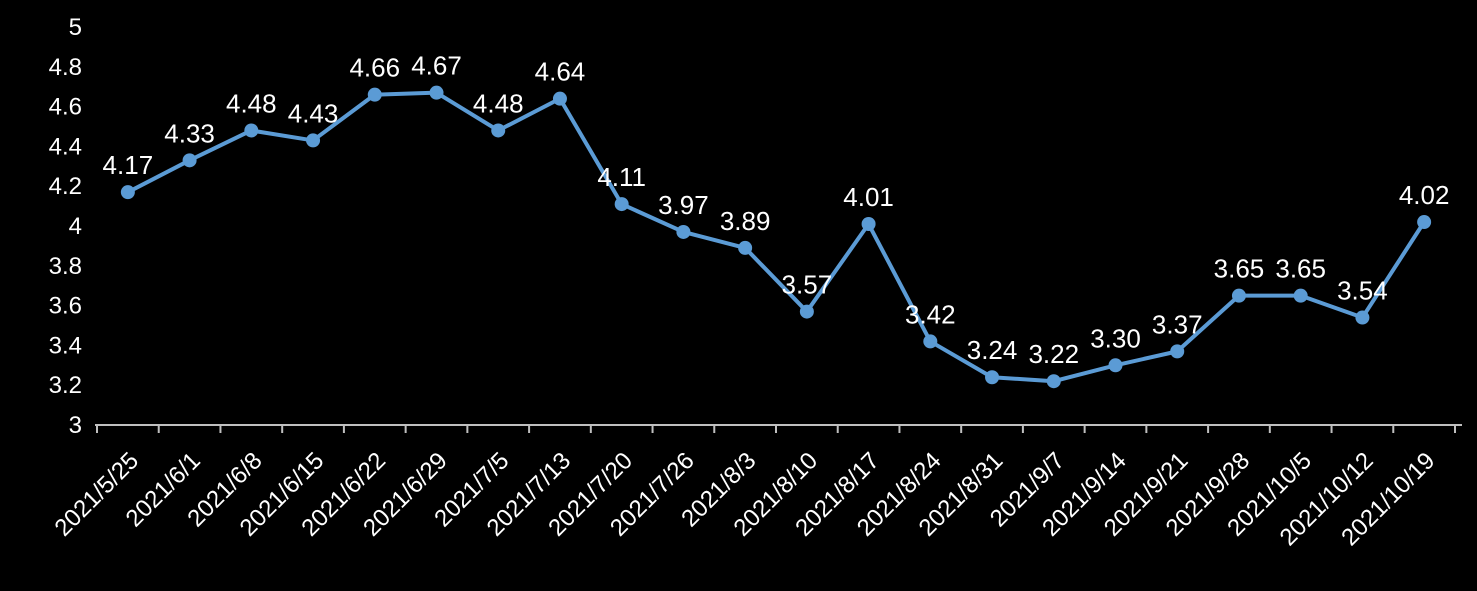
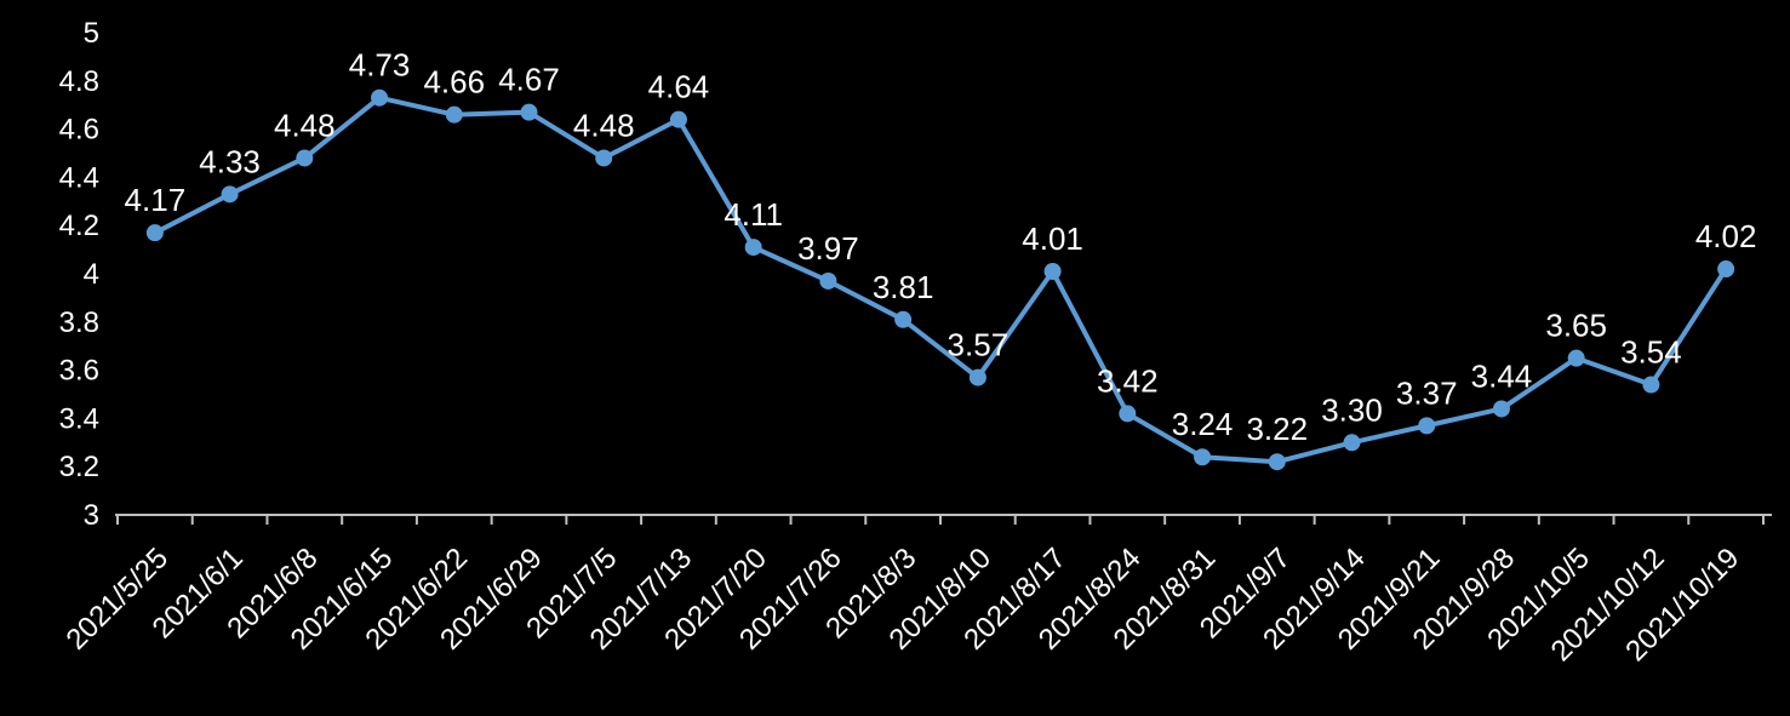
2021/6/15: 4.43 -> 4.73
2021/8/3: 3.89 -> 3.81
2021/9/28: 3.65 -> 3.44
